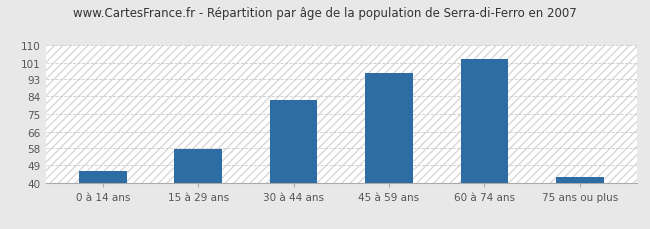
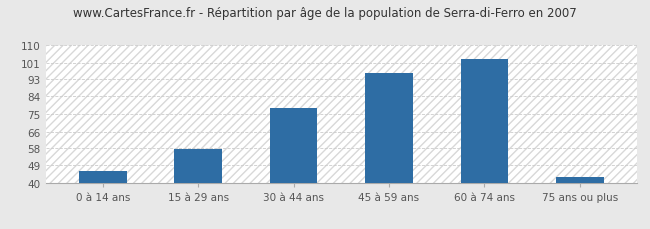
30 à 44 ans: 82 -> 78
